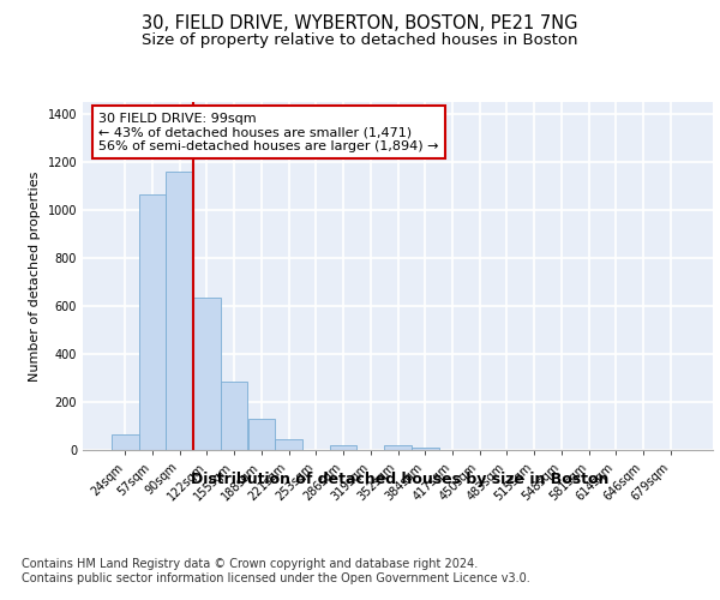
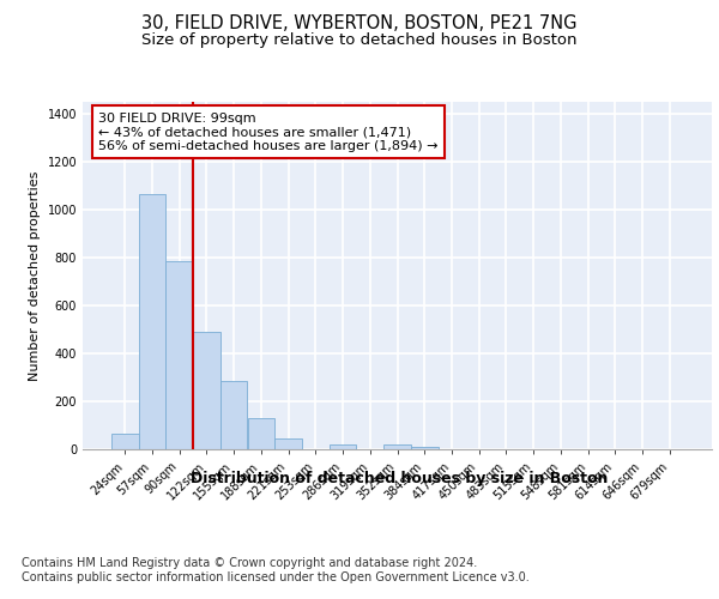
90sqm: 1160 -> 785
122sqm: 635 -> 490
